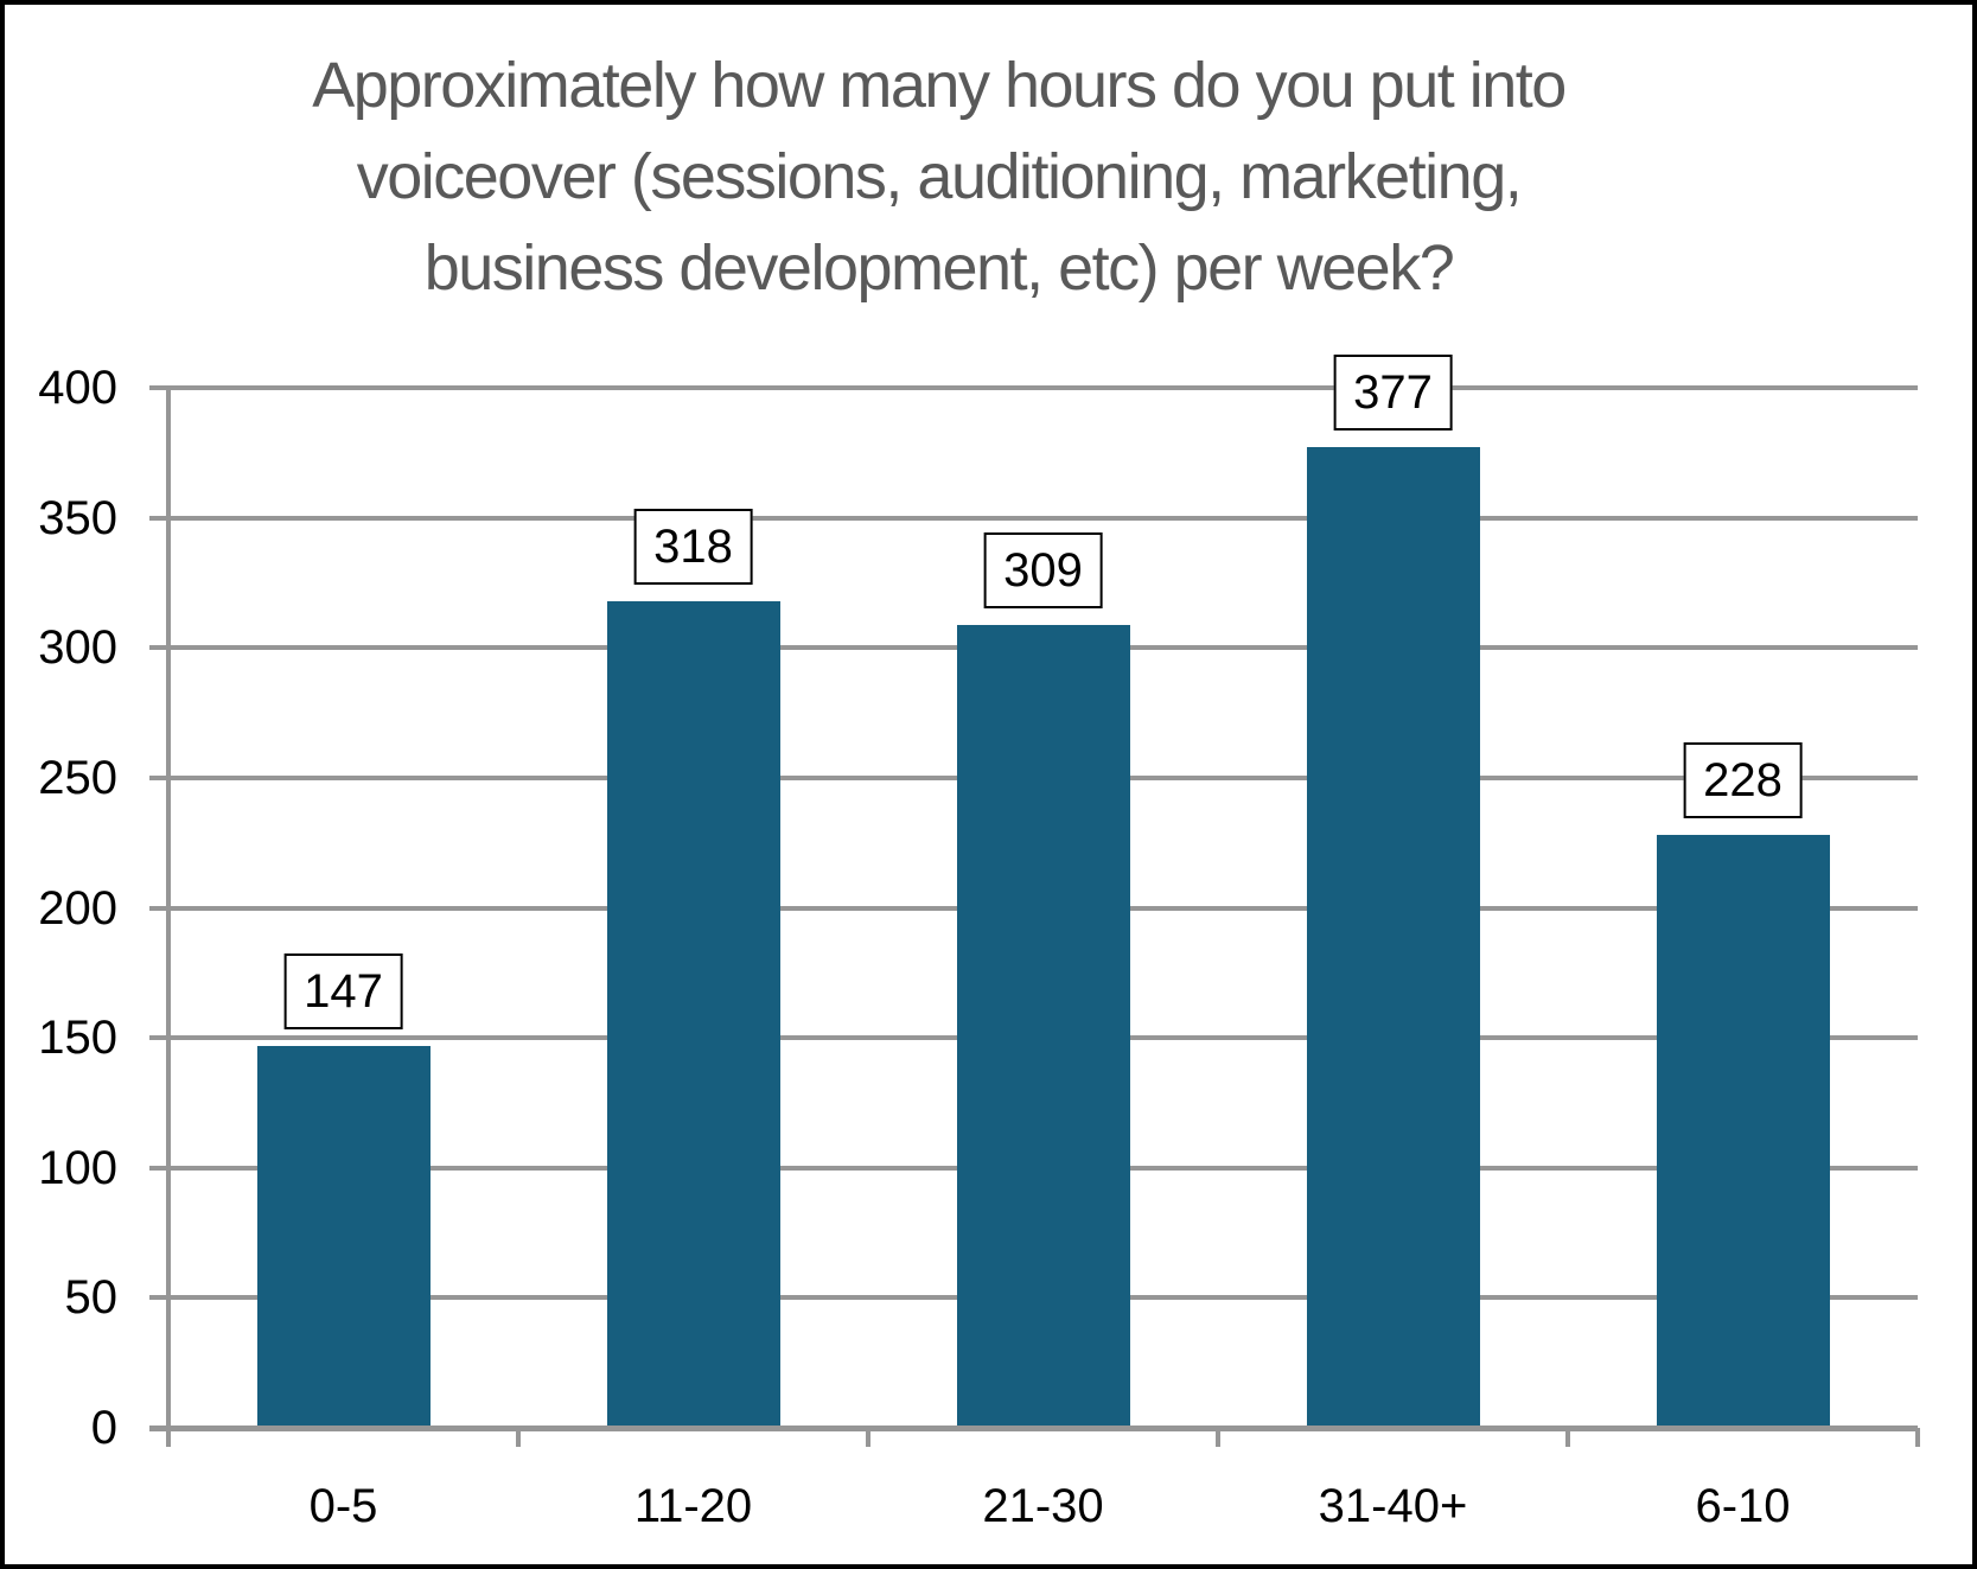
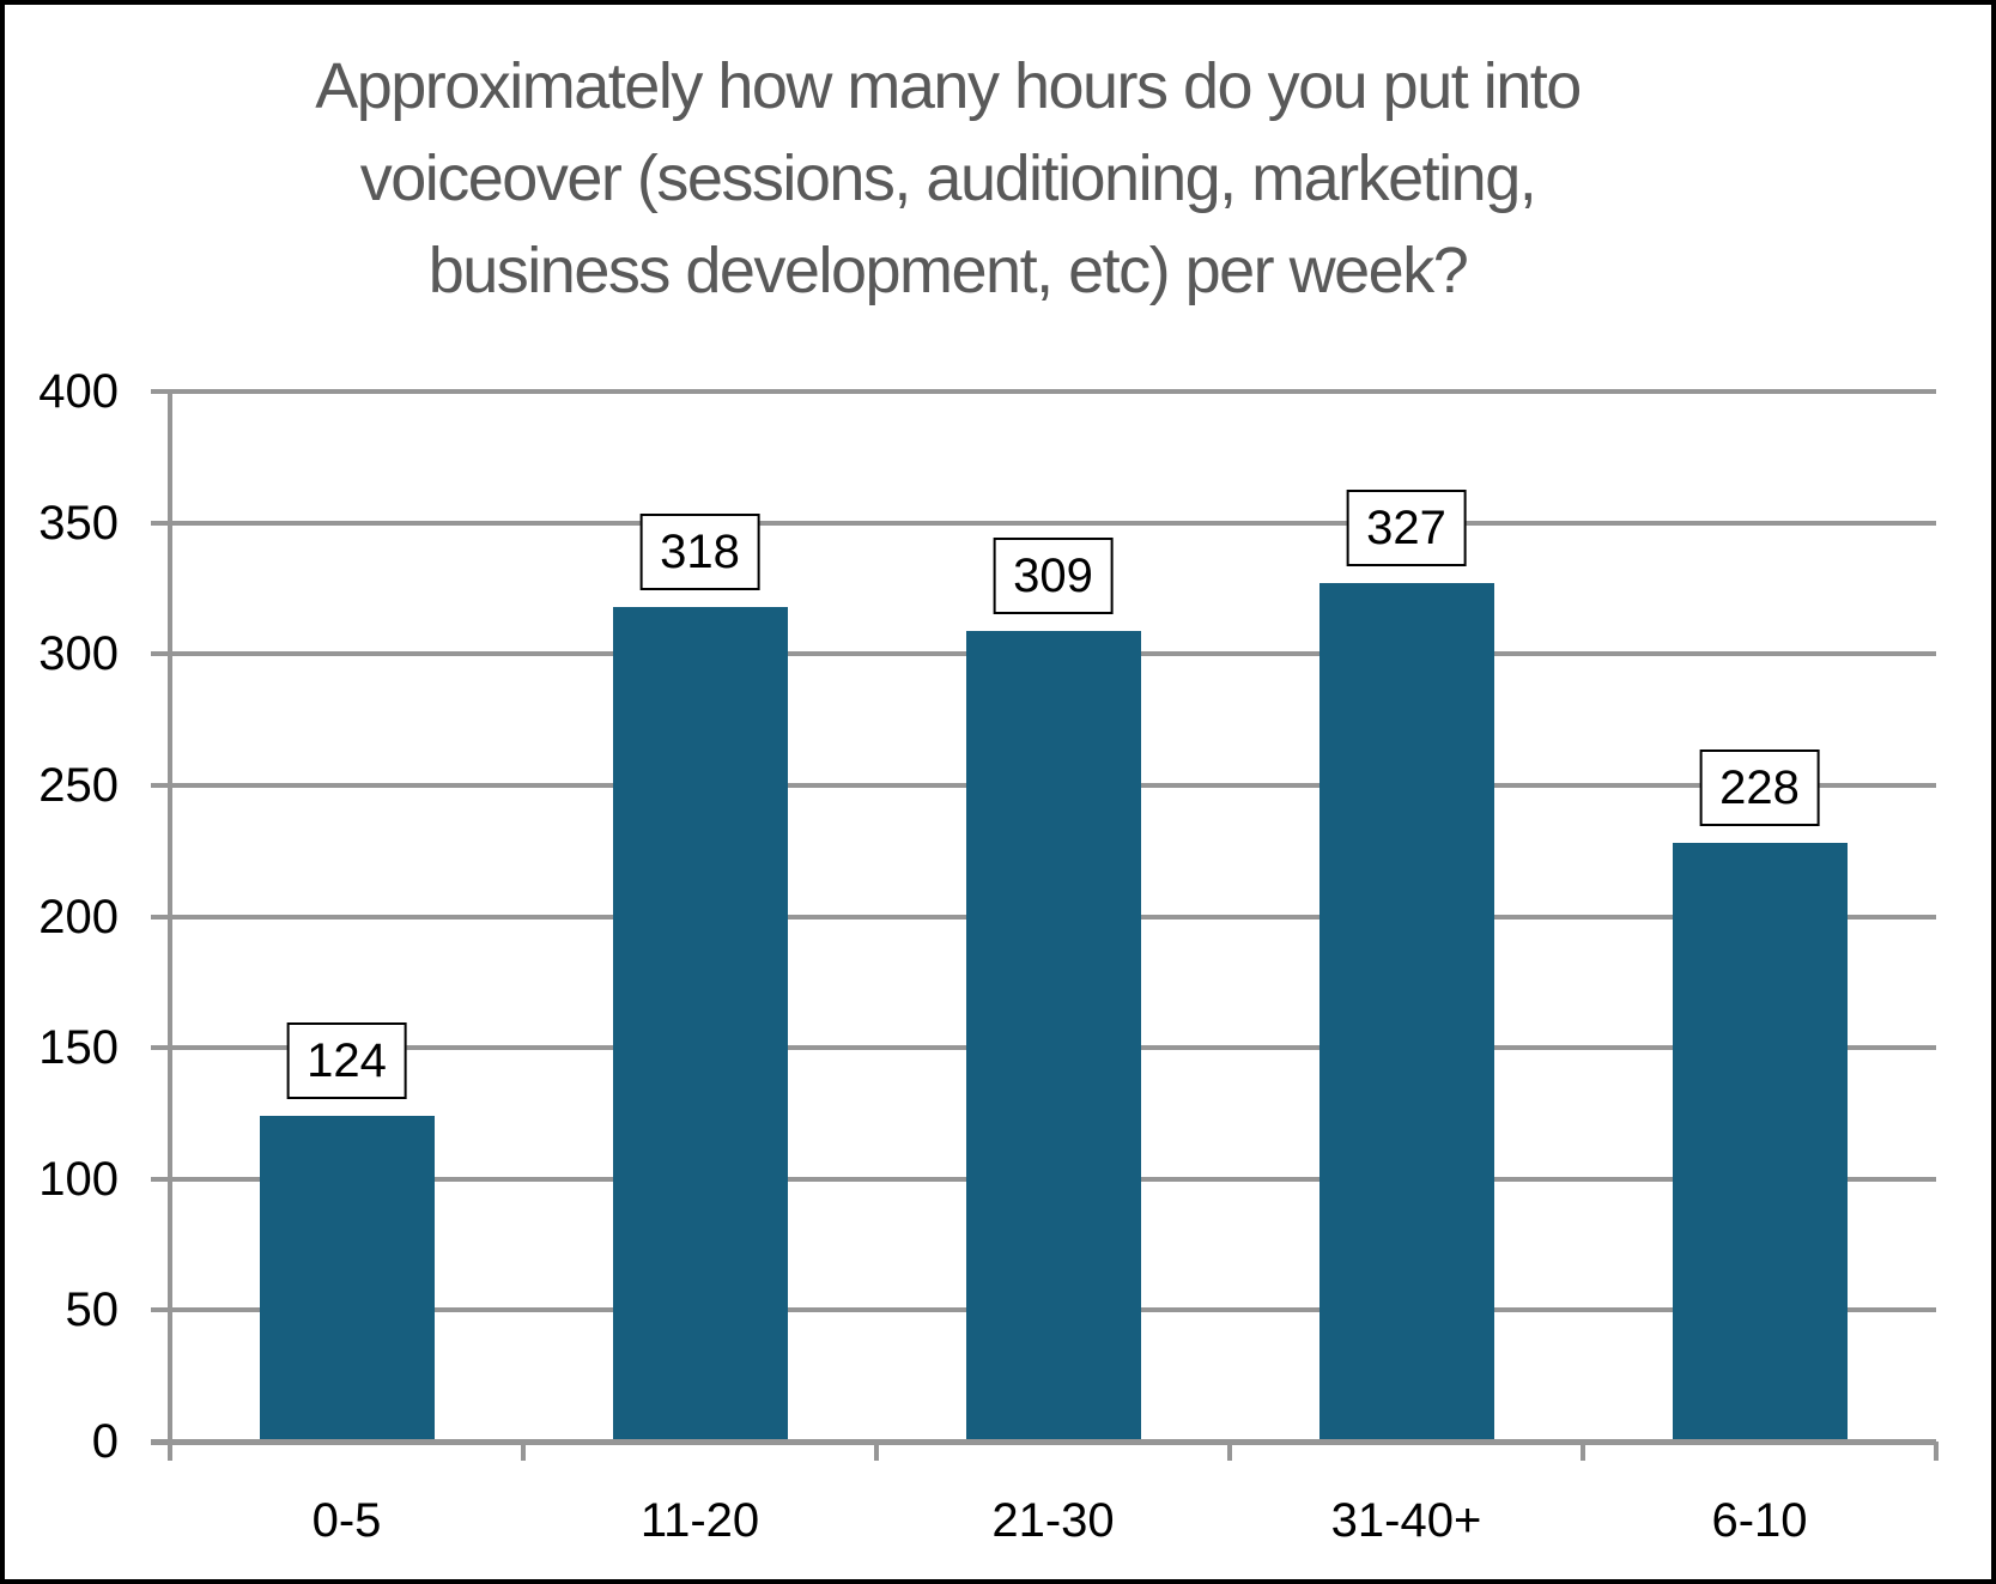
0-5: 147 -> 124
31-40+: 377 -> 327
